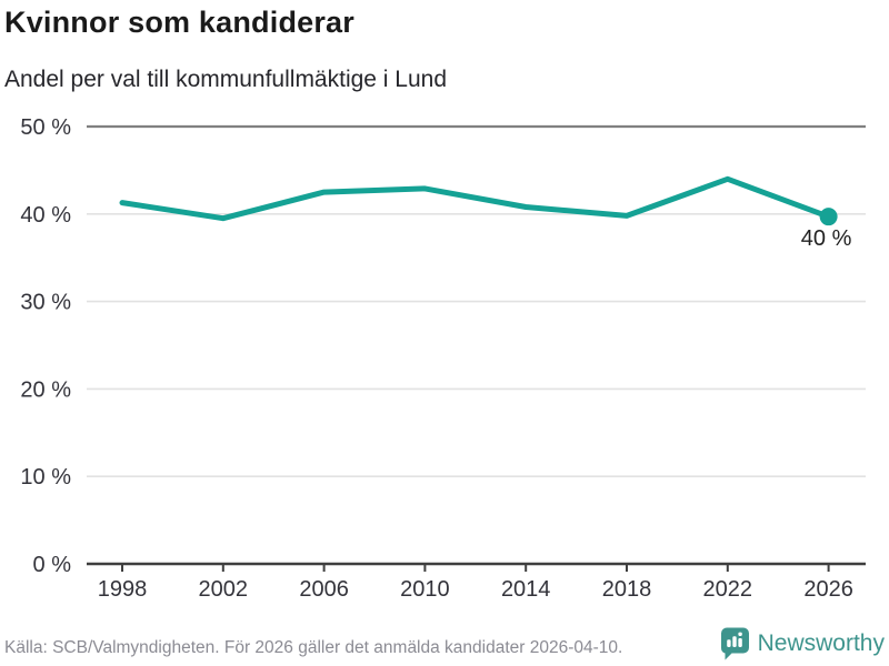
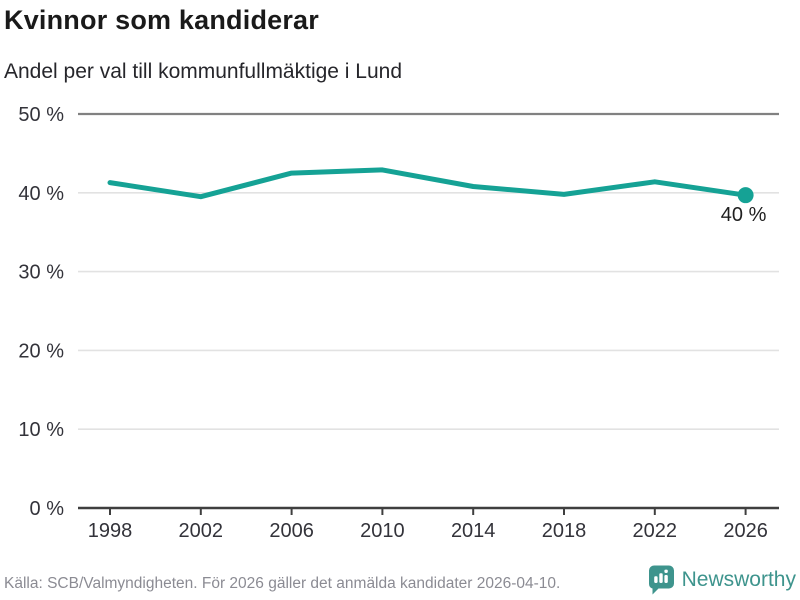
2022: 44% -> 41%
